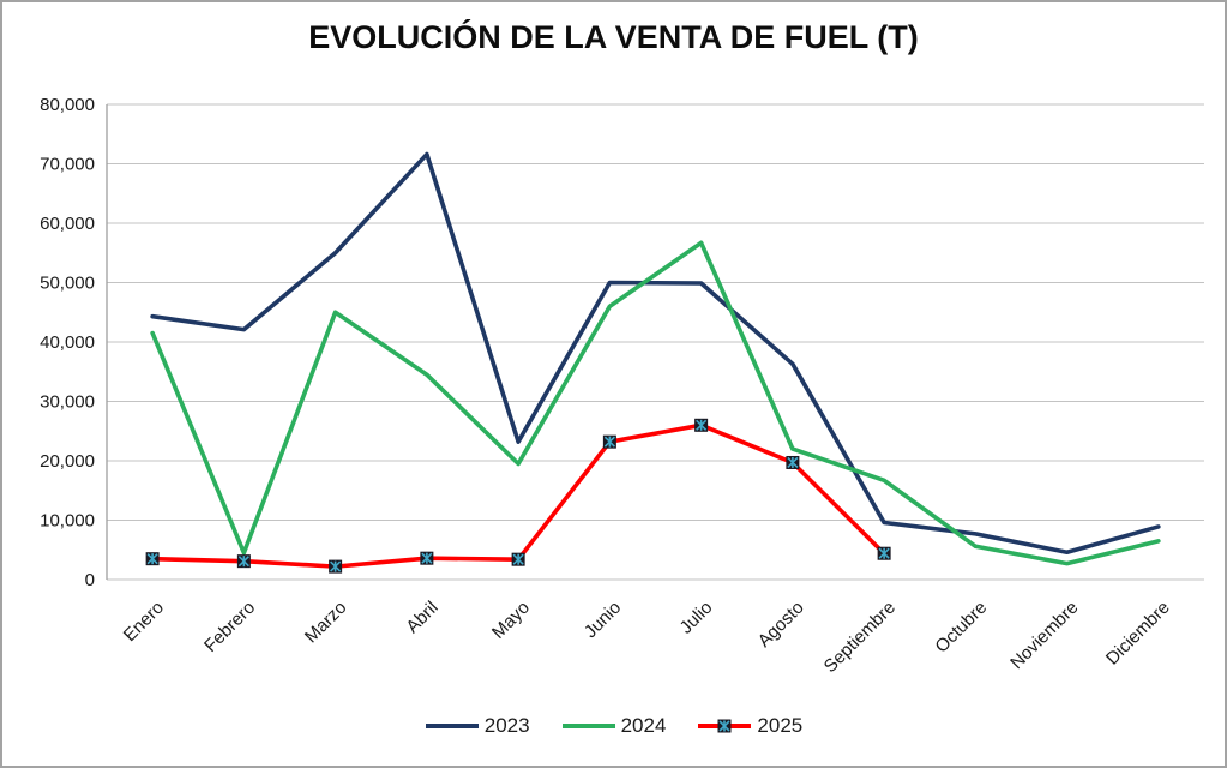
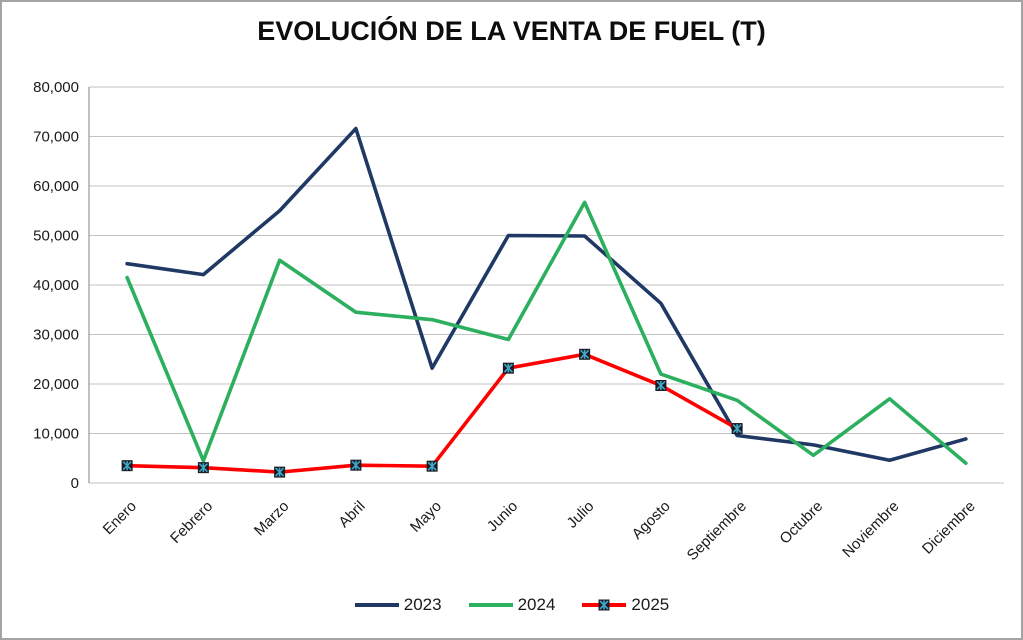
2024/Mayo: 20000 -> 33000
2024/Junio: 46000 -> 29000
2025/Septiembre: 4000 -> 11000
2024/Noviembre: 3000 -> 17000
2024/Diciembre: 6000 -> 4000
